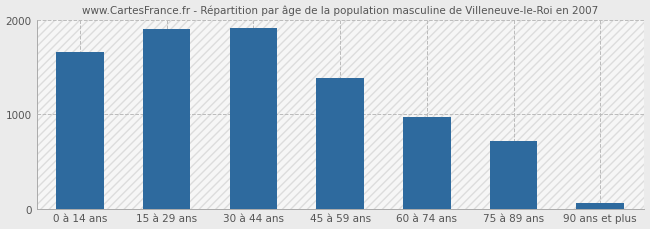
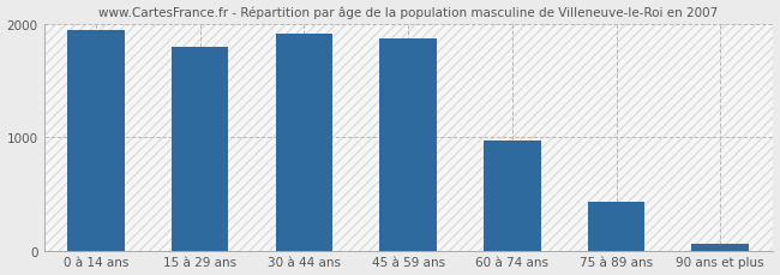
0 à 14 ans: 1660 -> 1950
15 à 29 ans: 1900 -> 1800
45 à 59 ans: 1380 -> 1870
75 à 89 ans: 720 -> 430
